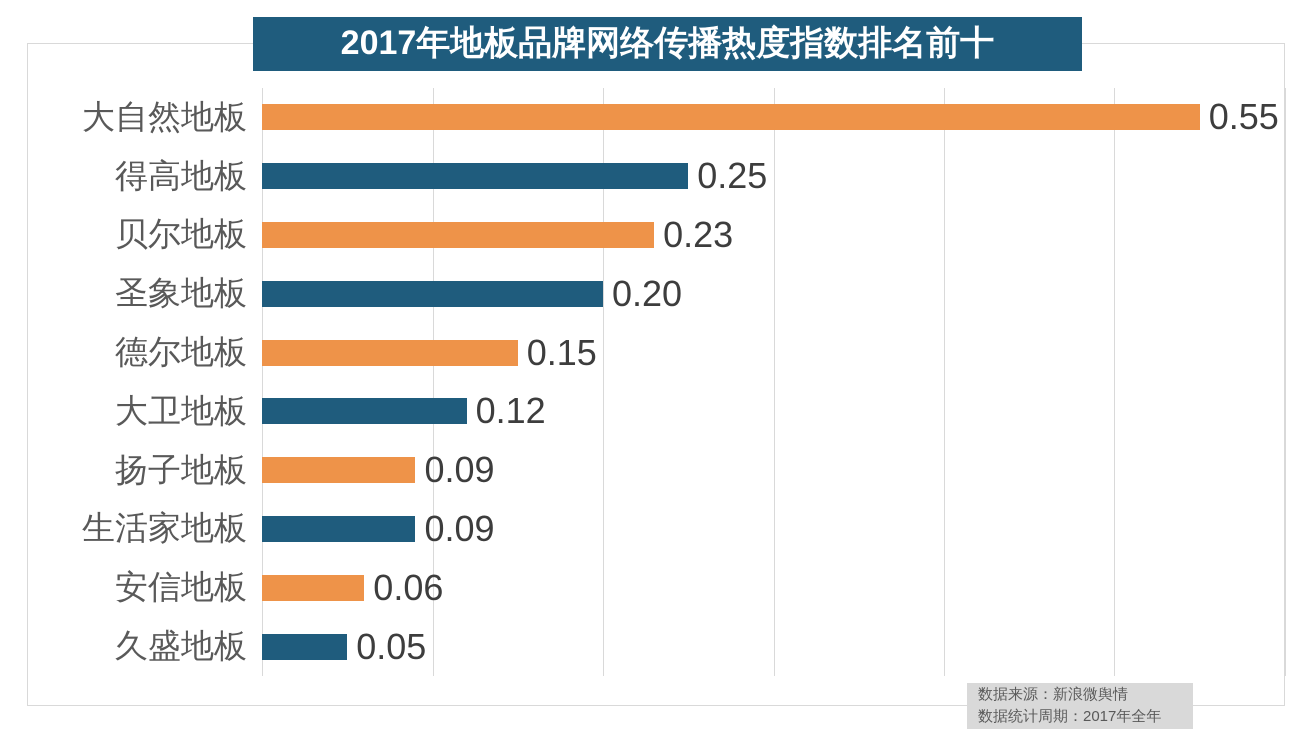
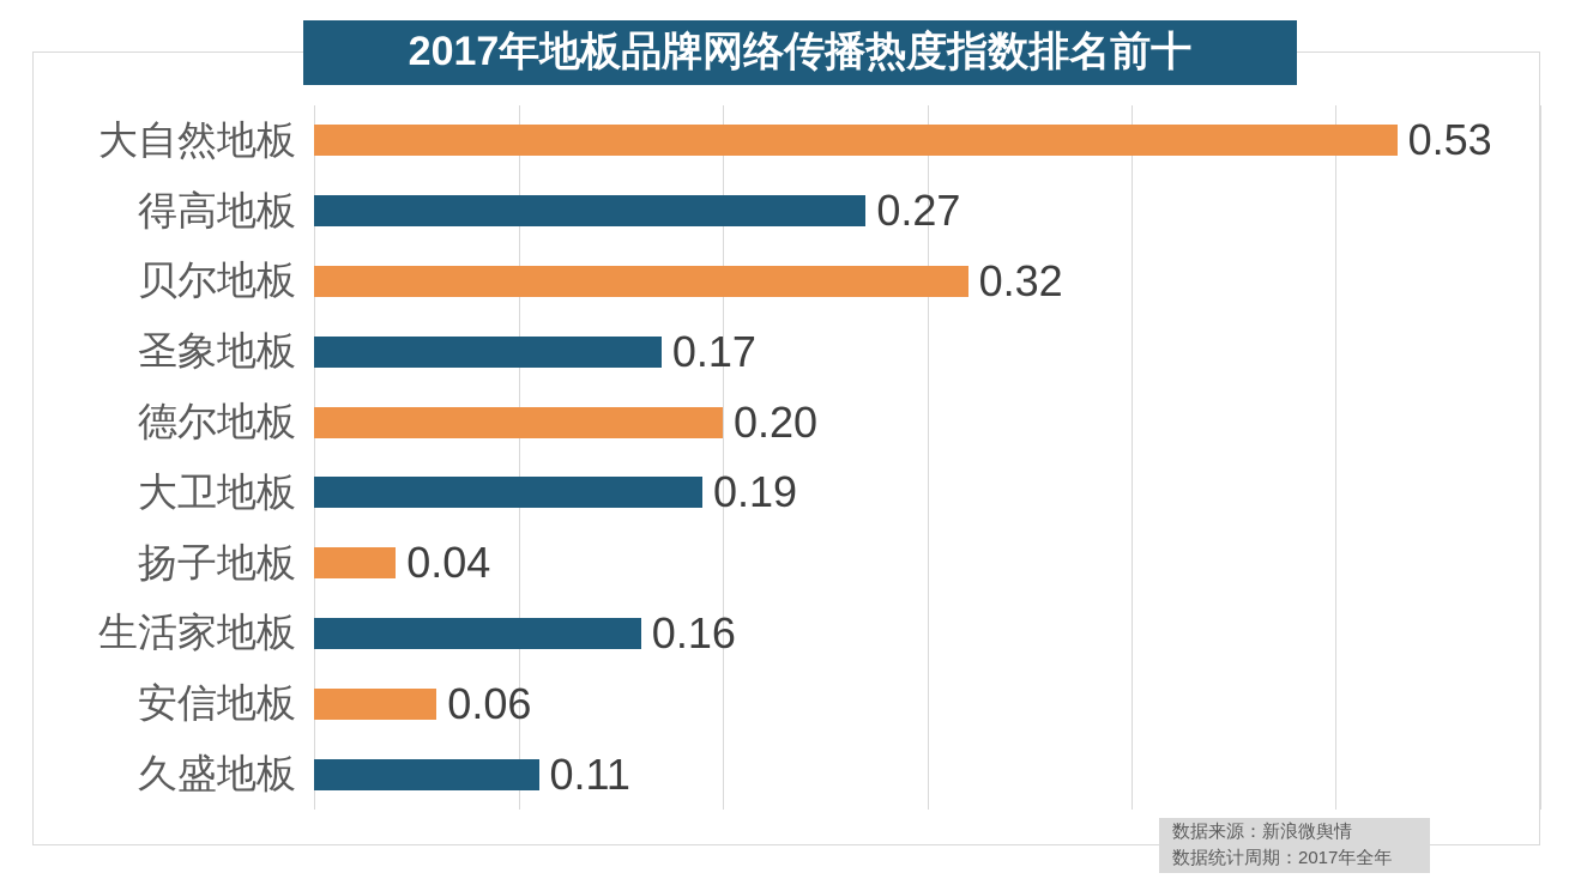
大自然地板: 0.55 -> 0.53
得高地板: 0.25 -> 0.27
贝尔地板: 0.23 -> 0.32
圣象地板: 0.20 -> 0.17
德尔地板: 0.15 -> 0.20
大卫地板: 0.12 -> 0.19
扬子地板: 0.09 -> 0.04
生活家地板: 0.09 -> 0.16
久盛地板: 0.05 -> 0.11
